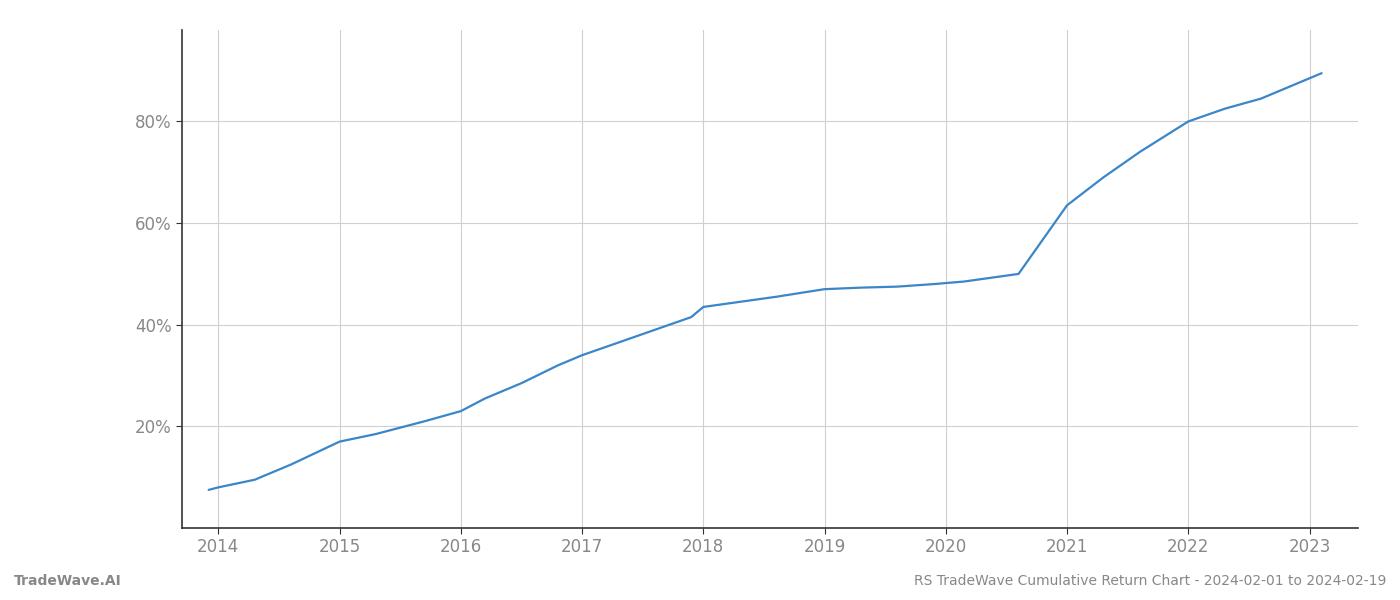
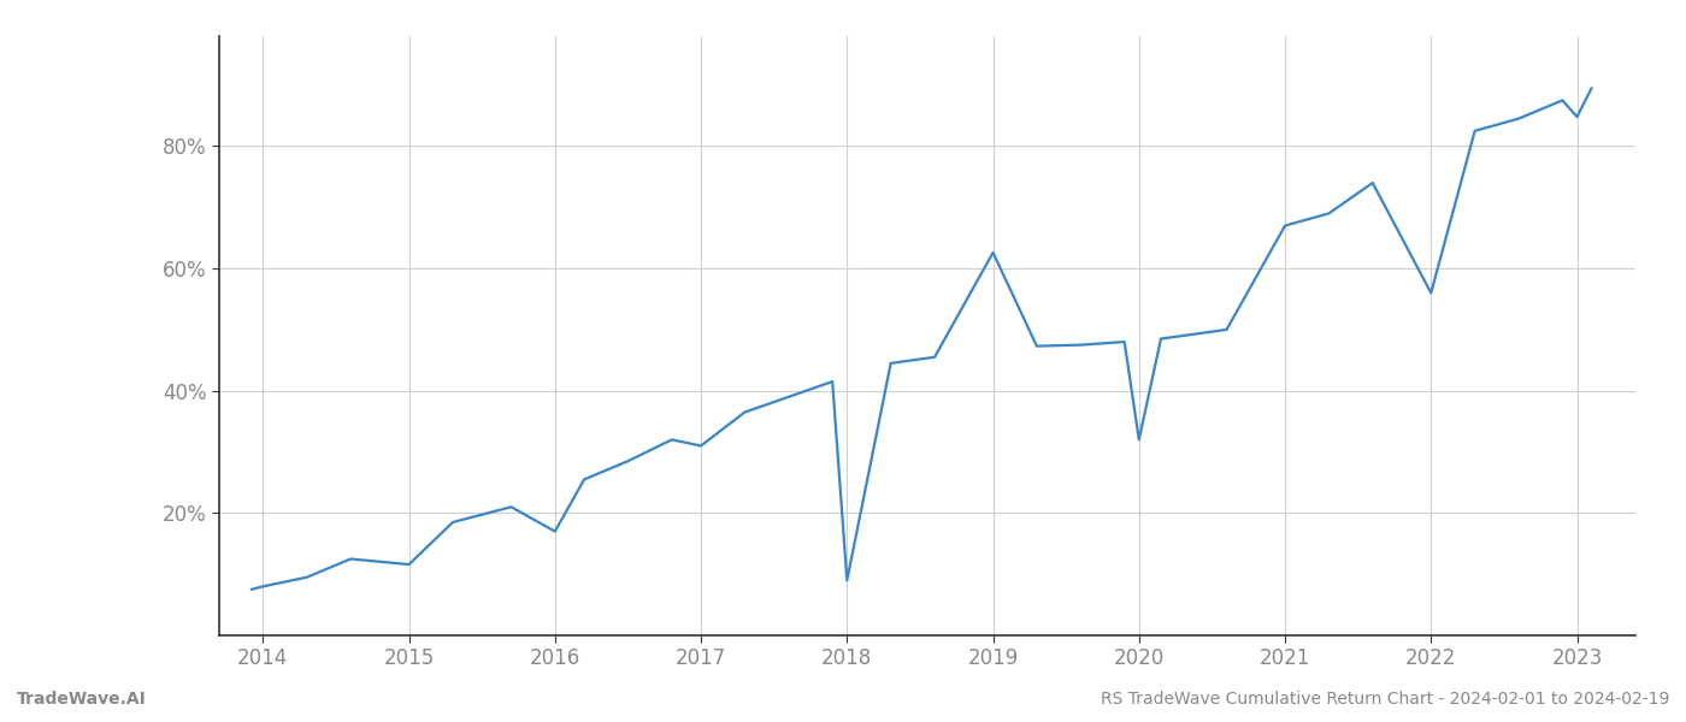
2015: 17.0% -> 11.6%
2016: 23.0% -> 17.0%
2017: 34.0% -> 31.0%
2018: 43.5% -> 9.0%
2019: 47.0% -> 62.6%
2020: 48.2% -> 32.0%
2021: 63.5% -> 67.0%
2022: 80.0% -> 56.0%
2023: 88.5% -> 84.8%
